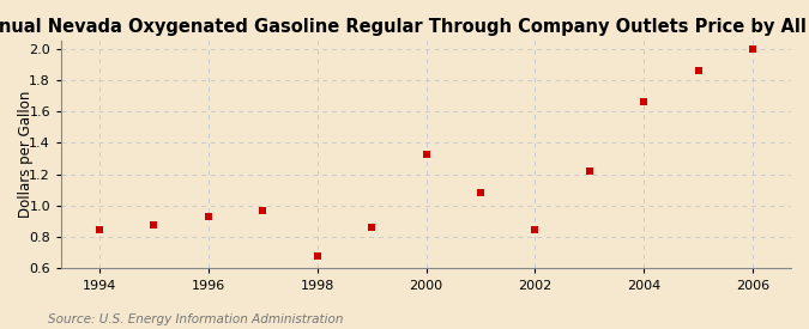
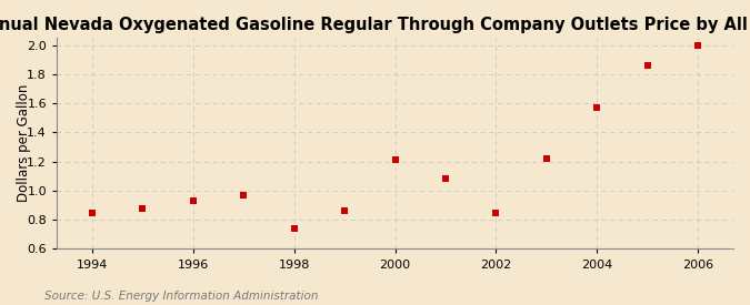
1998: 0.68 -> 0.74
2000: 1.33 -> 1.21
2004: 1.66 -> 1.57
